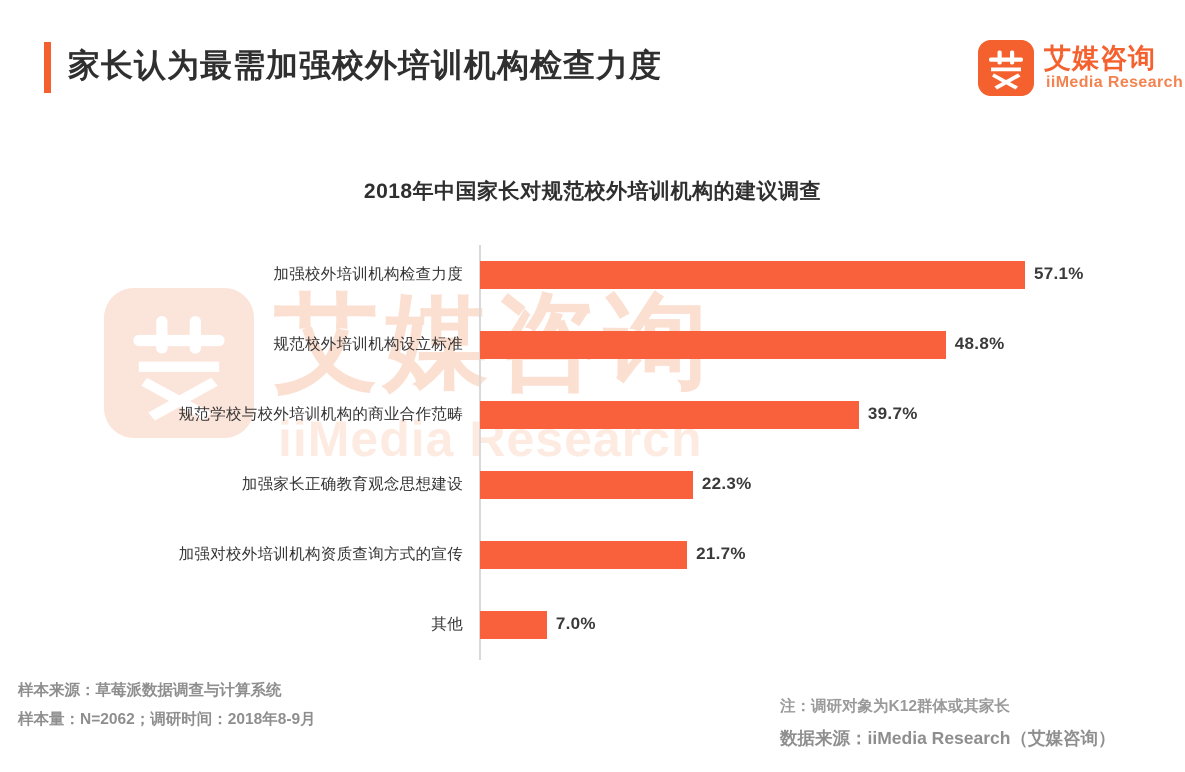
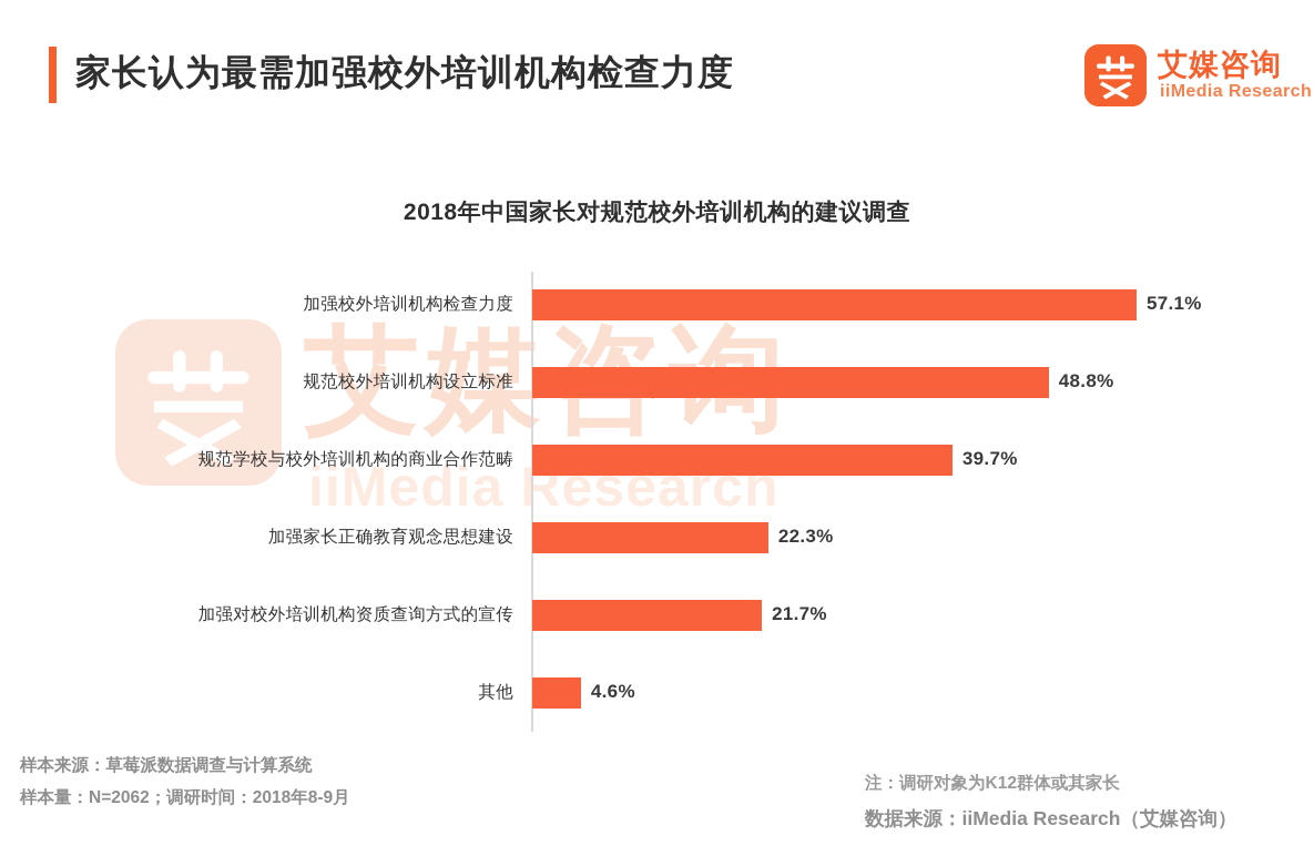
其他: 7.0% -> 4.6%
